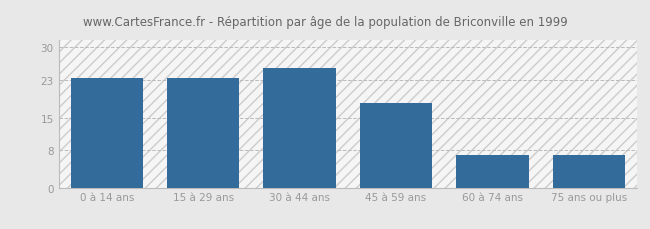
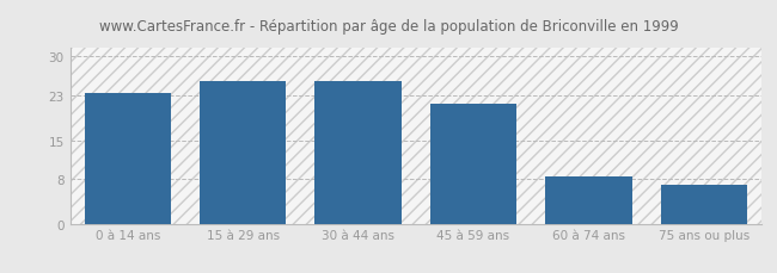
15 à 29 ans: 23.5 -> 25.5
45 à 59 ans: 18.0 -> 21.5
60 à 74 ans: 7.0 -> 8.5
